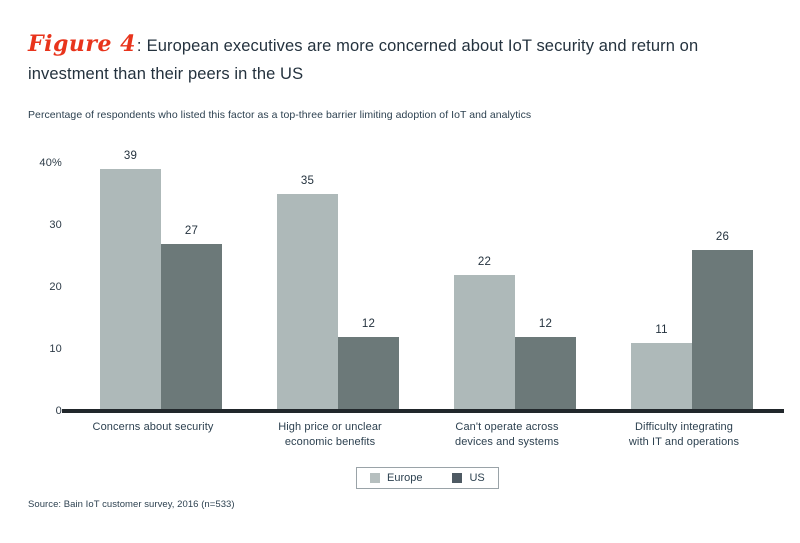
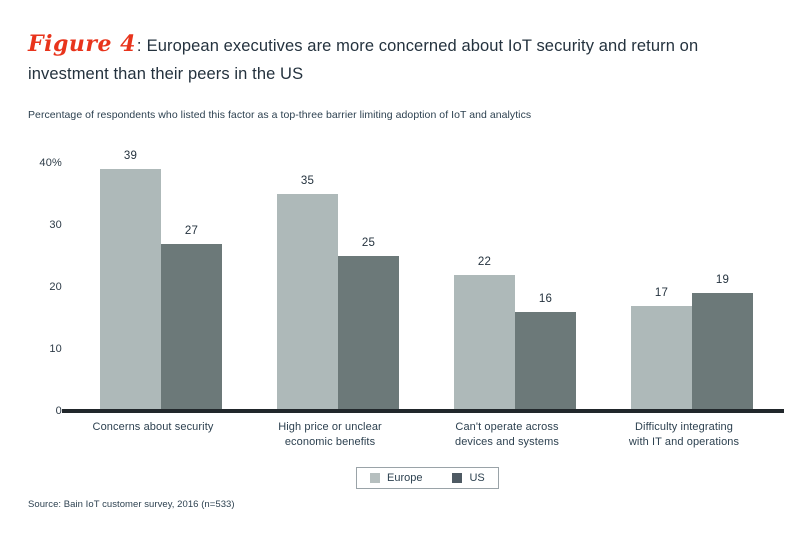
US/High price or unclear economic benefits: 12 -> 25
US/Can't operate across devices and systems: 12 -> 16
Europe/Difficulty integrating with IT and operations: 11 -> 17
US/Difficulty integrating with IT and operations: 26 -> 19
